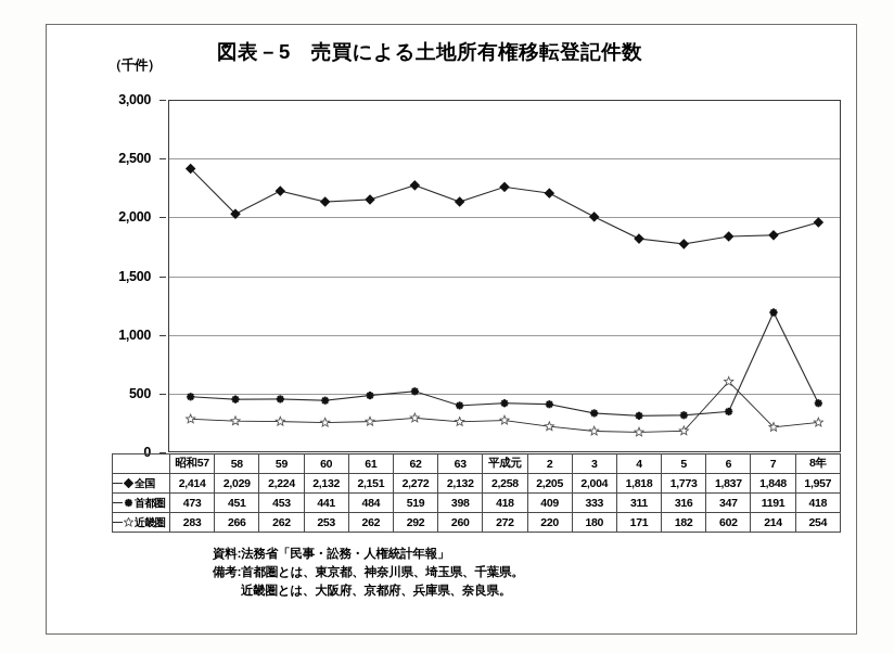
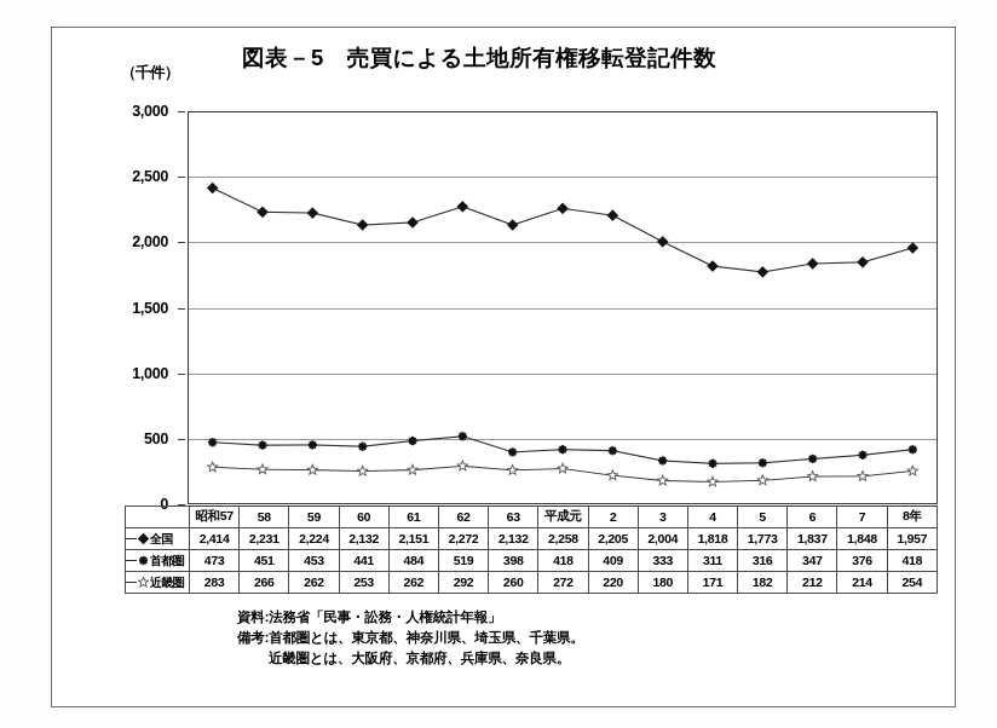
全国/58: 2,029 -> 2,231
近畿圏/6: 602 -> 212
首都圏/7: 1191 -> 376
